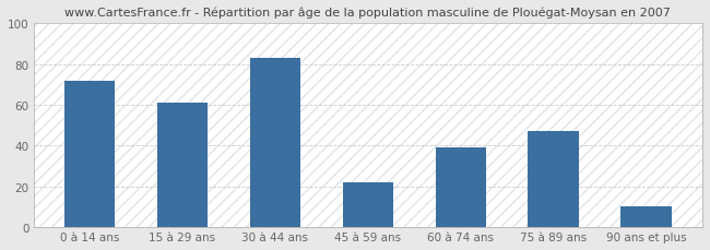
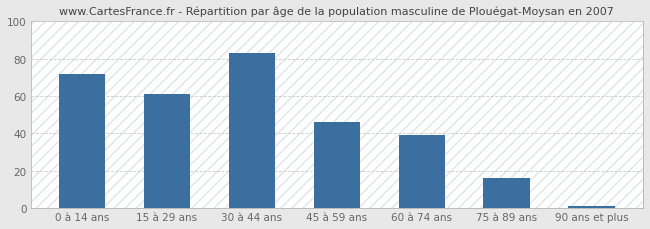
45 à 59 ans: 22 -> 46
75 à 89 ans: 47 -> 16
90 ans et plus: 10 -> 1
